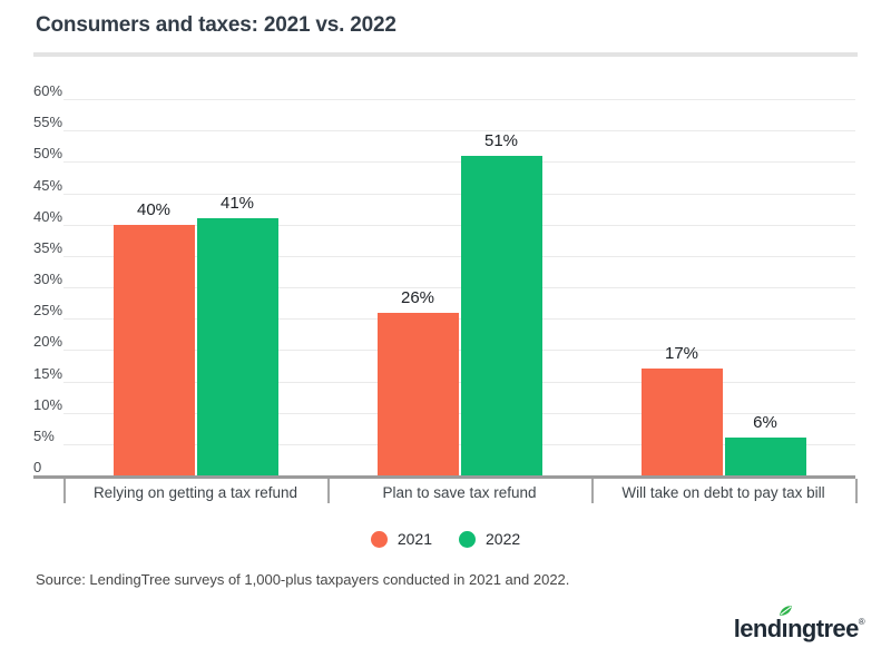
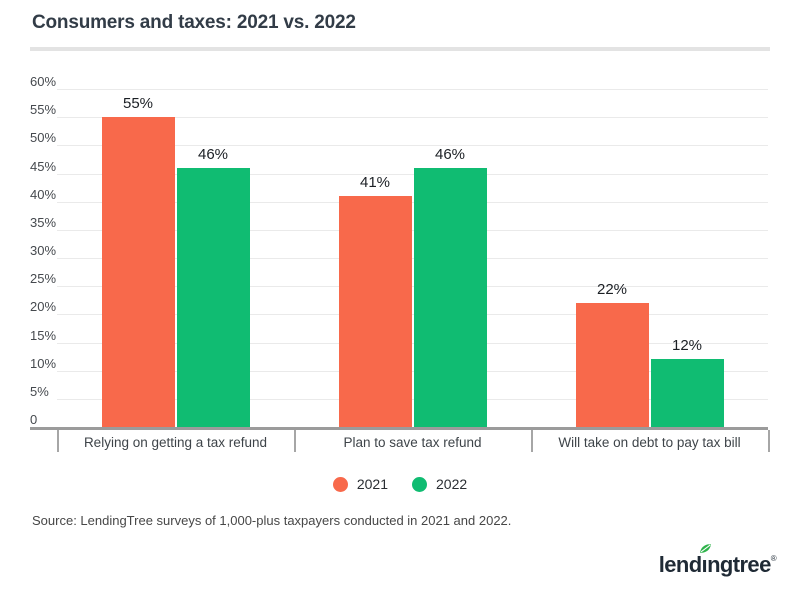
2021/Relying on getting a tax refund: 40% -> 55%
2022/Relying on getting a tax refund: 41% -> 46%
2021/Plan to save tax refund: 26% -> 41%
2022/Plan to save tax refund: 51% -> 46%
2021/Will take on debt to pay tax bill: 17% -> 22%
2022/Will take on debt to pay tax bill: 6% -> 12%
